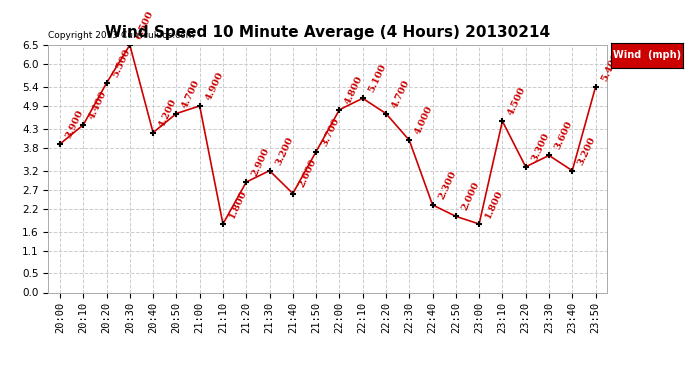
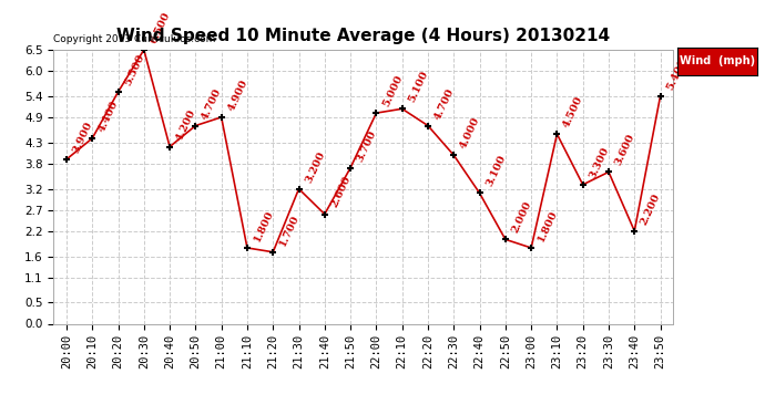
21:20: 2.900 -> 1.700
22:00: 4.800 -> 5.000
22:40: 2.300 -> 3.100
23:40: 3.200 -> 2.200
